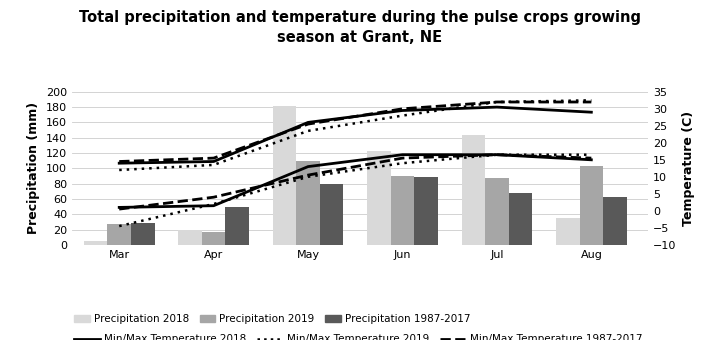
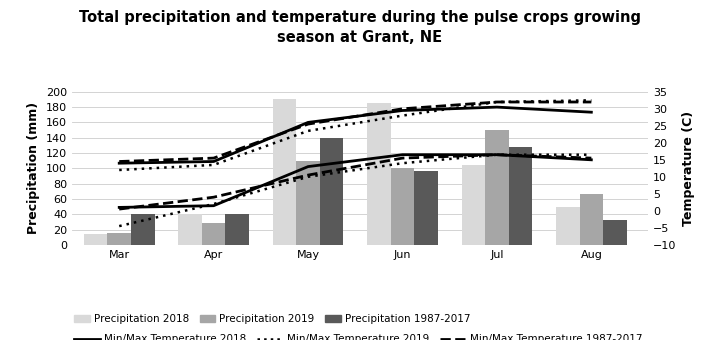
Precipitation 2018/Mar: 5 -> 14
Precipitation 2019/Mar: 27 -> 16
Precipitation 1987-2017/Mar: 28 -> 40
Precipitation 2018/Apr: 20 -> 40
Precipitation 2019/Apr: 17 -> 28
Precipitation 1987-2017/Apr: 50 -> 40
Precipitation 2018/May: 182 -> 190
Precipitation 1987-2017/May: 80 -> 140
Precipitation 2018/Jun: 122 -> 186
Precipitation 2019/Jun: 90 -> 100
Precipitation 1987-2017/Jun: 88 -> 96
Precipitation 2018/Jul: 143 -> 104
Precipitation 2019/Jul: 87 -> 150
Precipitation 1987-2017/Jul: 68 -> 128
Precipitation 2018/Aug: 35 -> 50
Precipitation 2019/Aug: 103 -> 66
Precipitation 1987-2017/Aug: 62 -> 32
